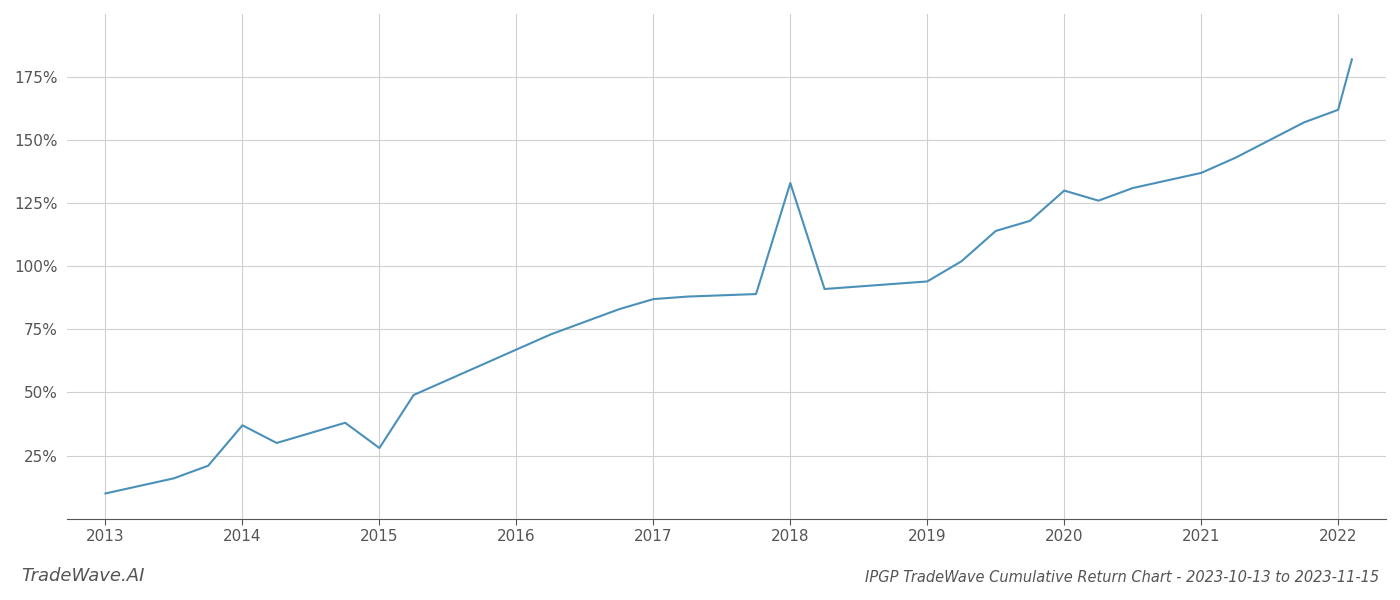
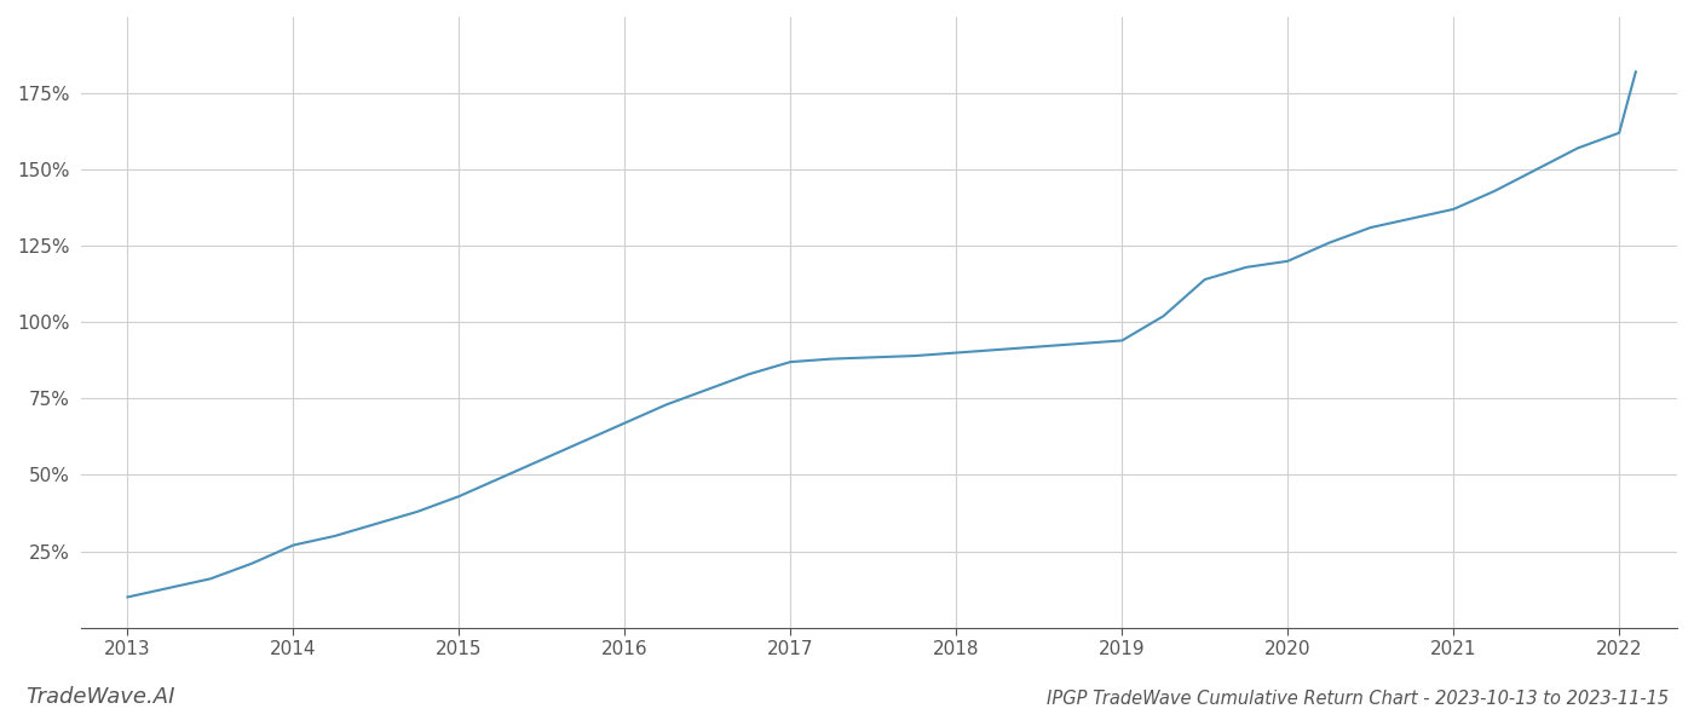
2014: 37.0% -> 27.0%
2015: 28.0% -> 43.0%
2018: 133.0% -> 90.0%
2020: 130.0% -> 120.0%
